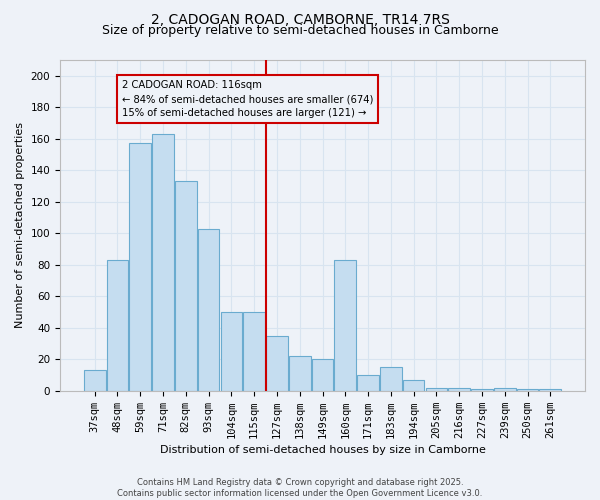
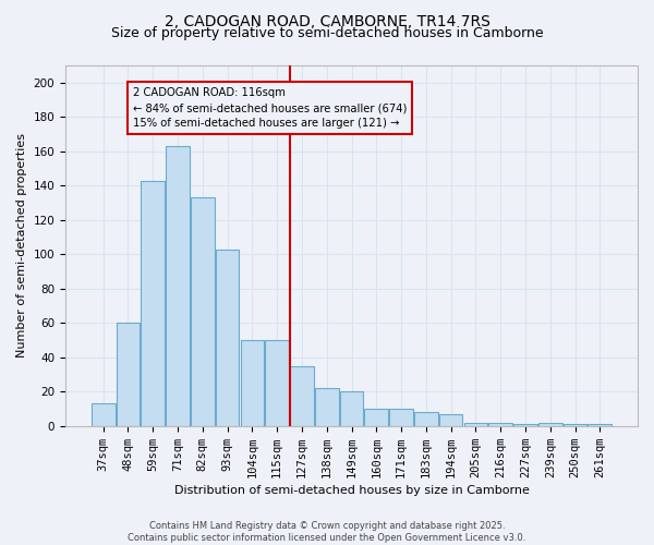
48sqm: 83 -> 60
59sqm: 157 -> 143
160sqm: 83 -> 10
183sqm: 15 -> 8
